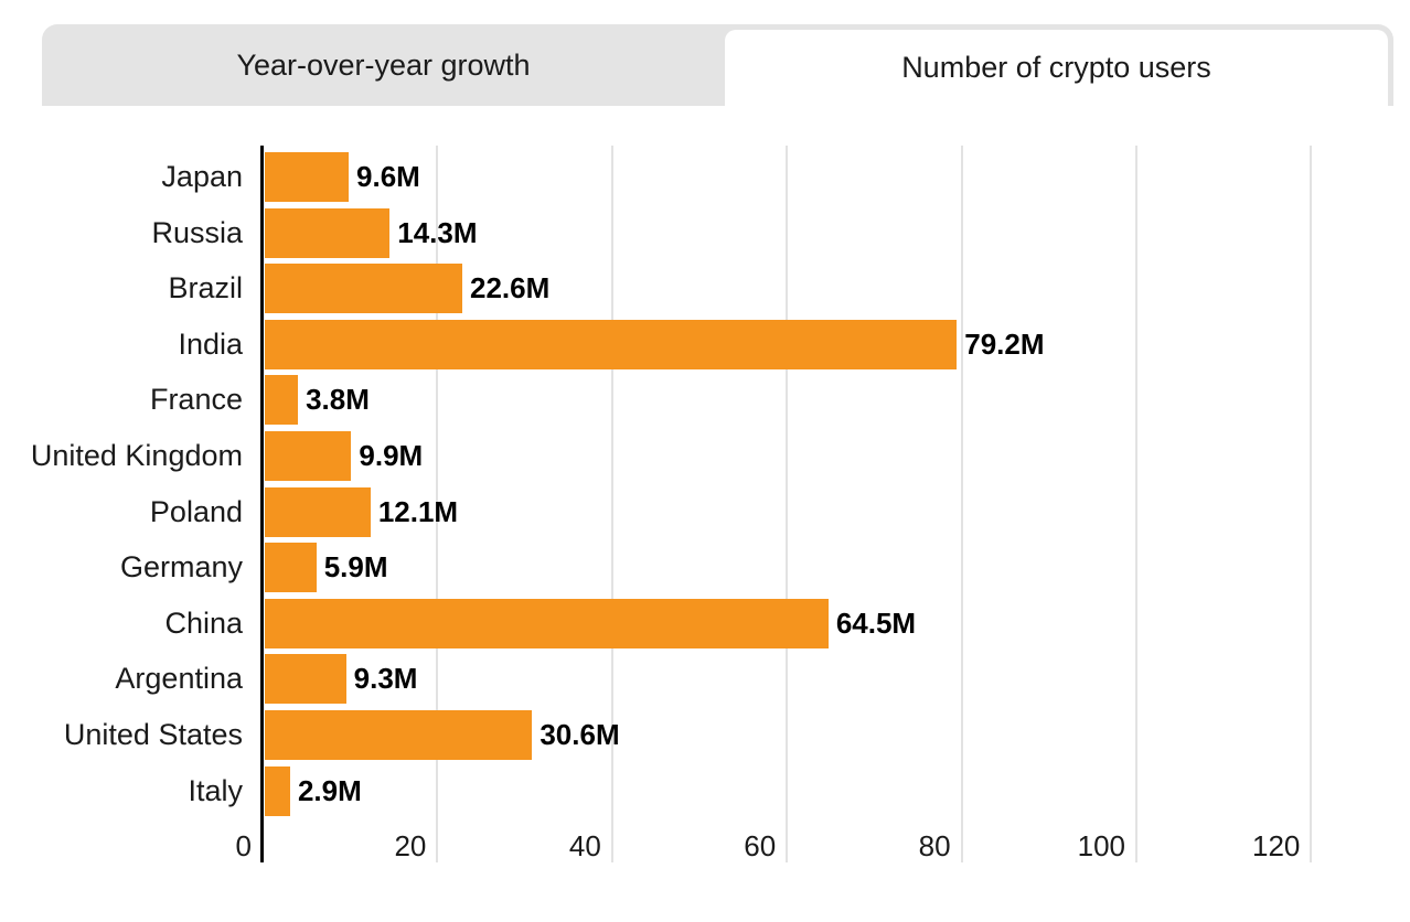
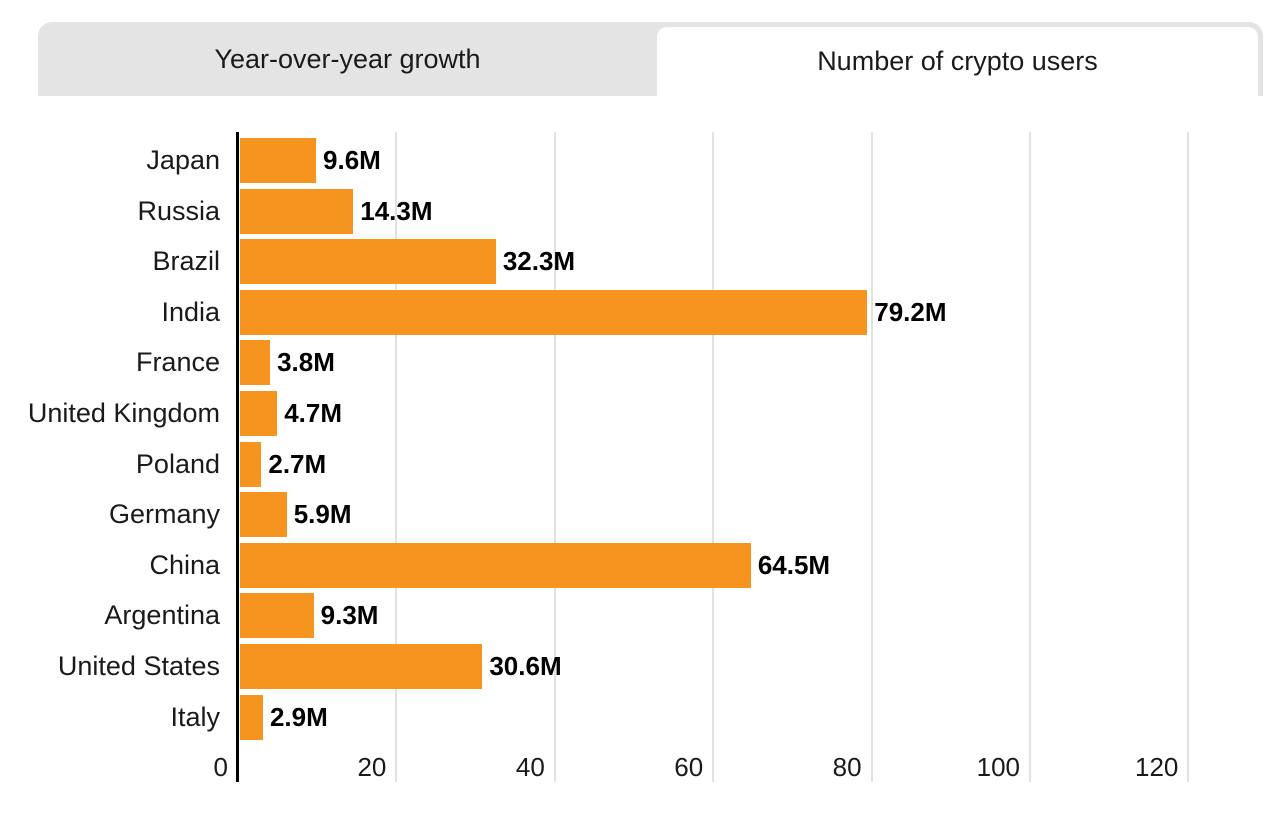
Brazil: 22.6M -> 32.3M
United Kingdom: 9.9M -> 4.7M
Poland: 12.1M -> 2.7M
